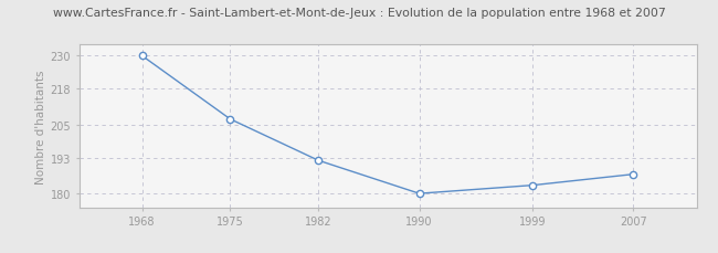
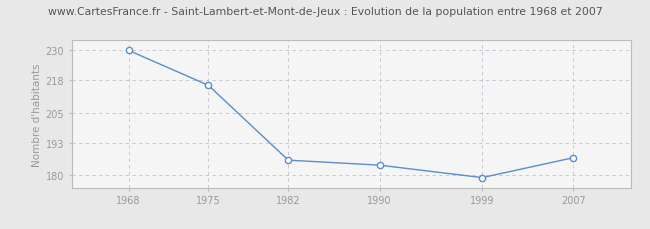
1975: 207 -> 216
1982: 192 -> 186
1990: 180 -> 184
1999: 183 -> 179
